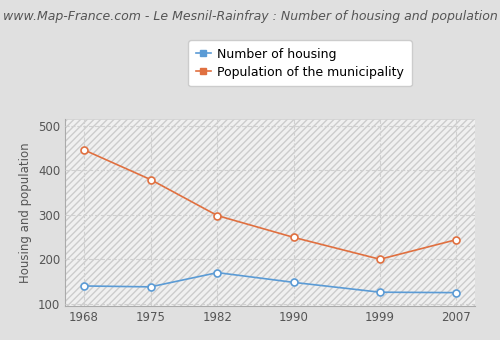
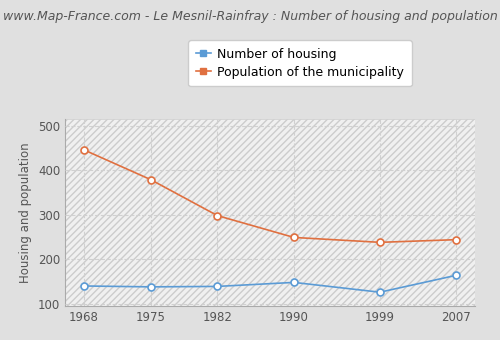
Number of housing/1982: 170 -> 139
Population of the municipality/1999: 200 -> 238
Number of housing/2007: 125 -> 164
